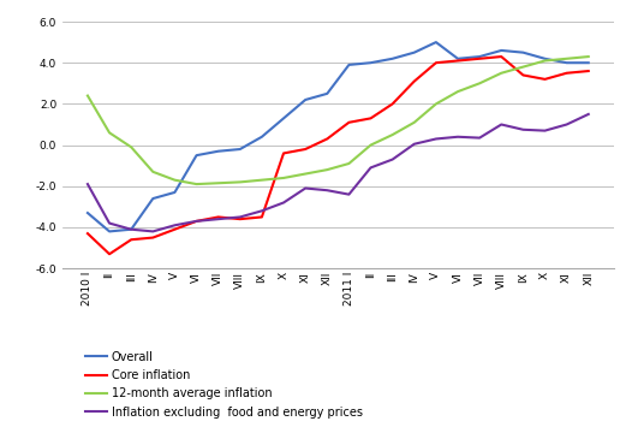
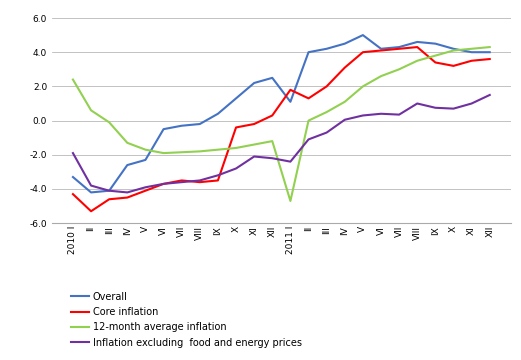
Overall/2011 I: 3.9 -> 1.1
Core inflation/2011 I: 1.1 -> 1.8
12-month average inflation/2011 I: -0.9 -> -4.7
